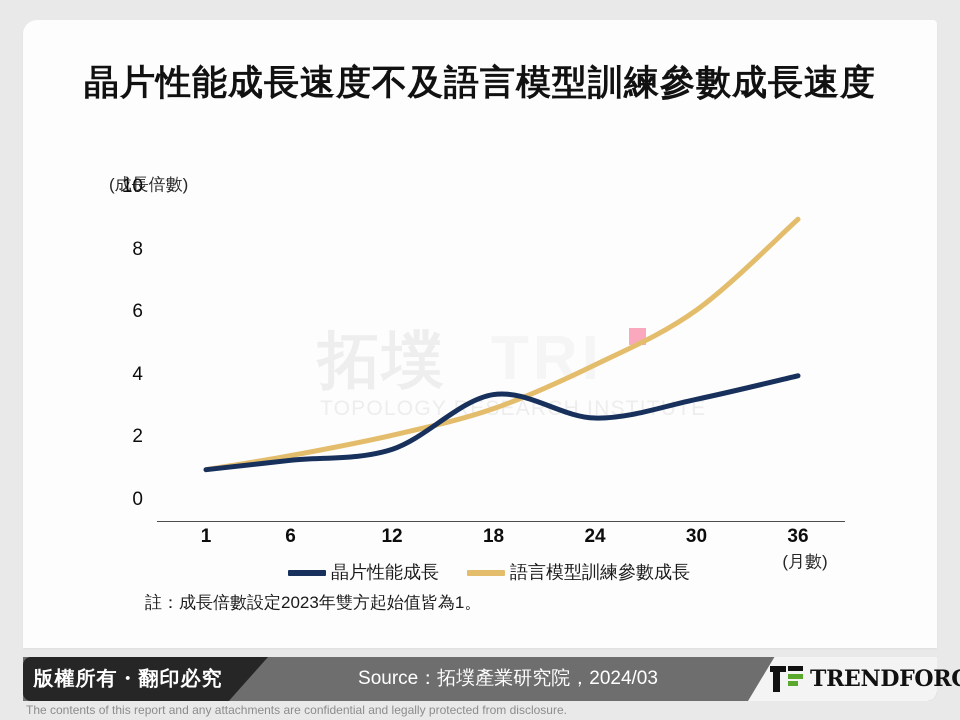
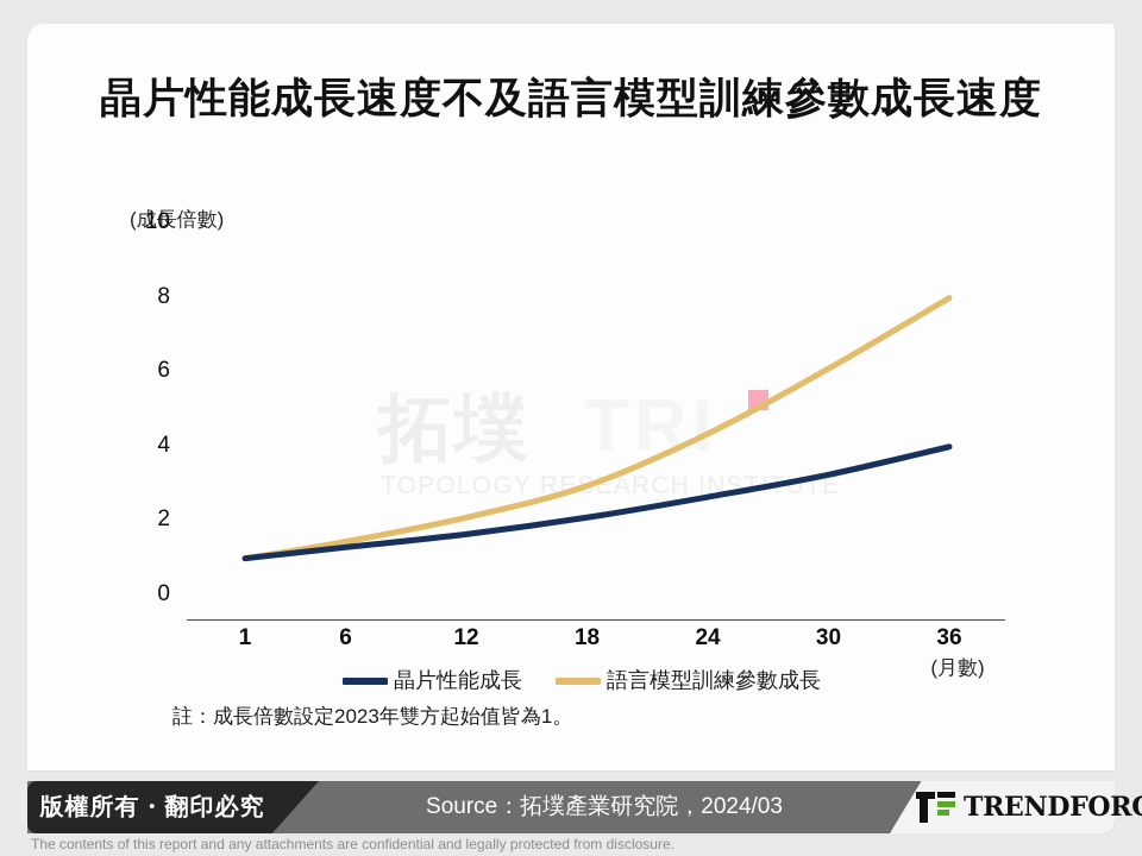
晶片性能成長/18: 3.4 -> 2.1
語言模型訓練參數成長/36: 9.0 -> 8.0
